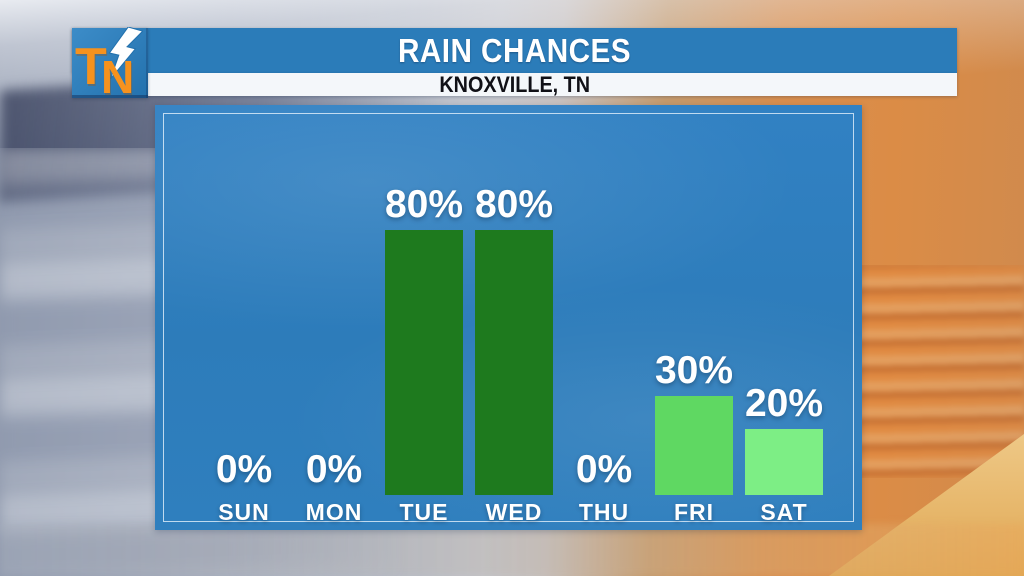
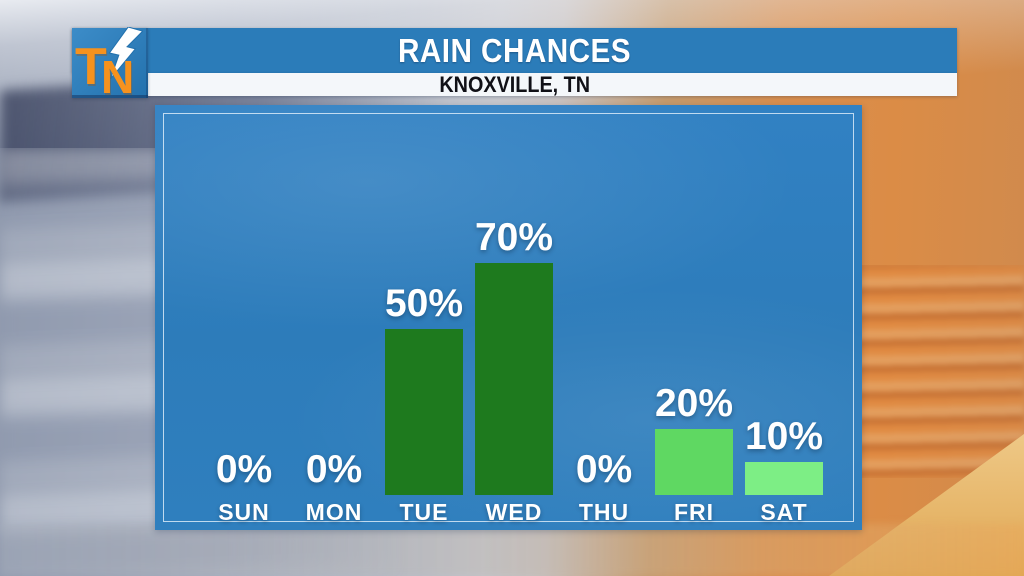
TUE: 80% -> 50%
WED: 80% -> 70%
FRI: 30% -> 20%
SAT: 20% -> 10%
